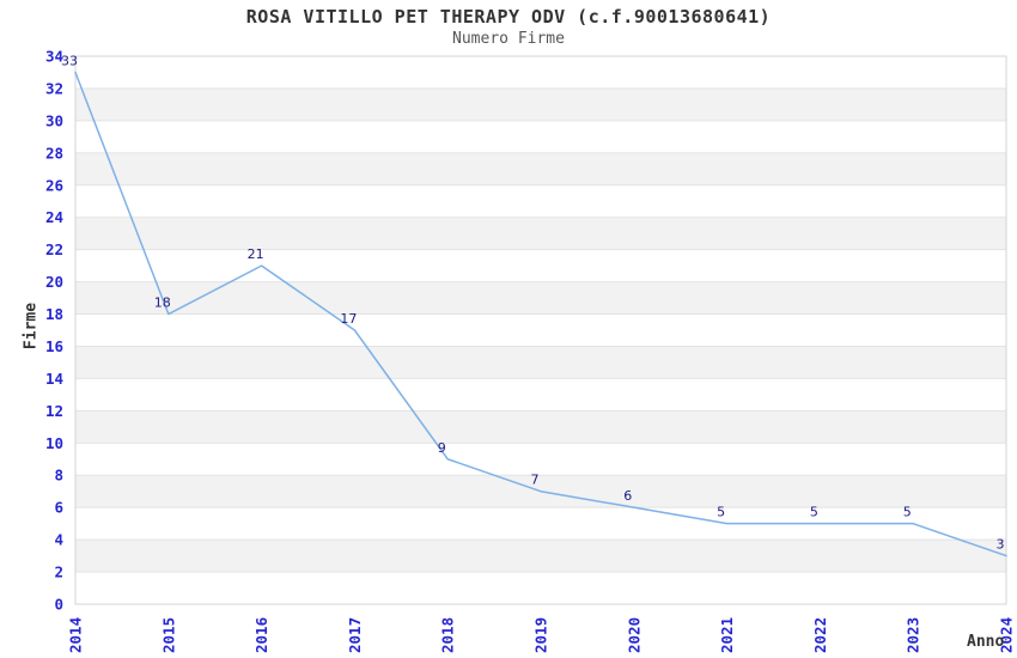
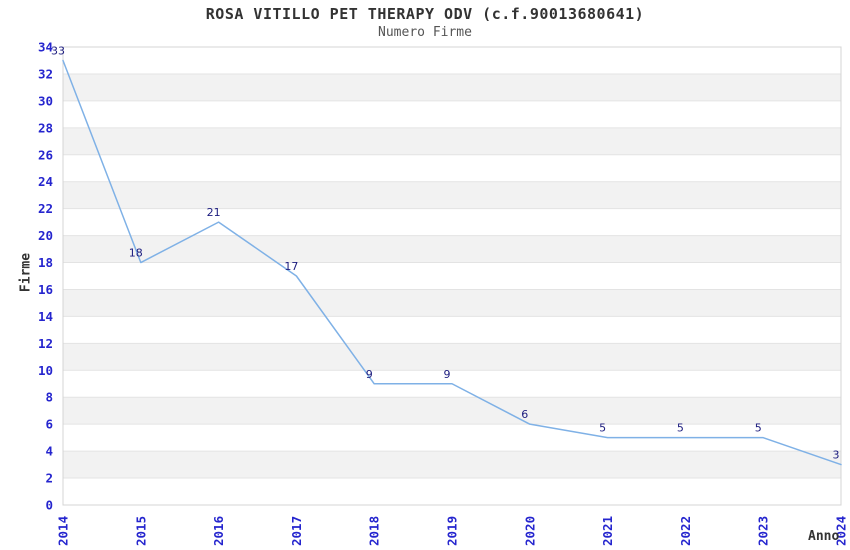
2019: 7 -> 9
